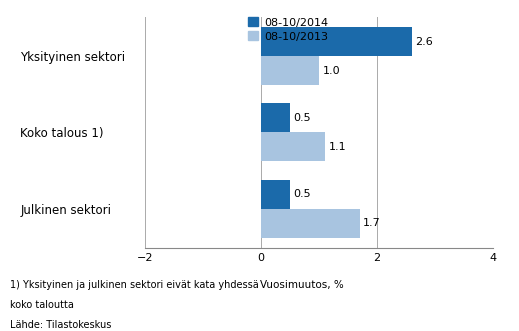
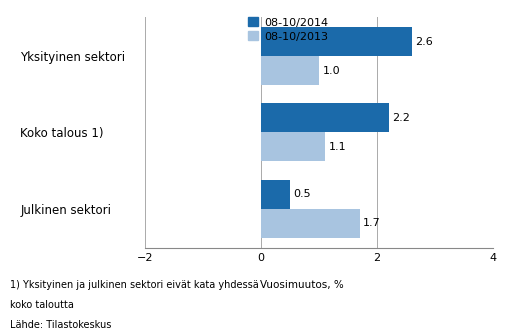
08-10/2014/Koko talous 1): 0.5 -> 2.2
